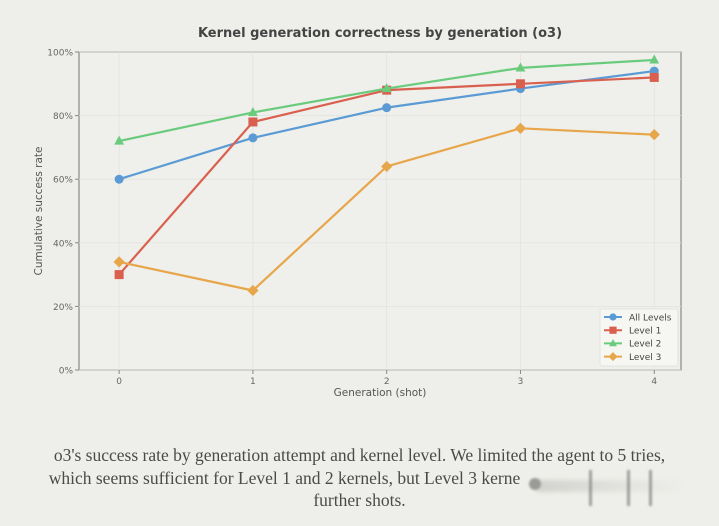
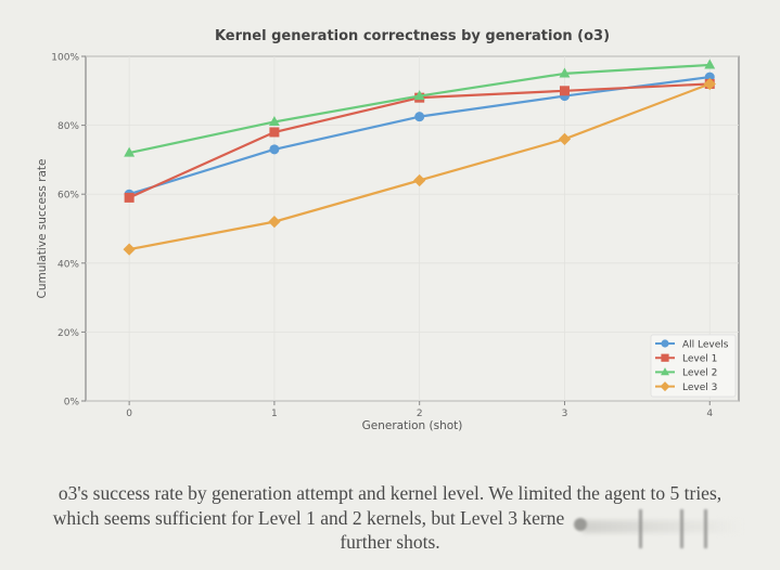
Level 1/0: 30% -> 59%
Level 3/0: 34% -> 44%
Level 3/1: 25% -> 52%
Level 3/4: 74% -> 92%
